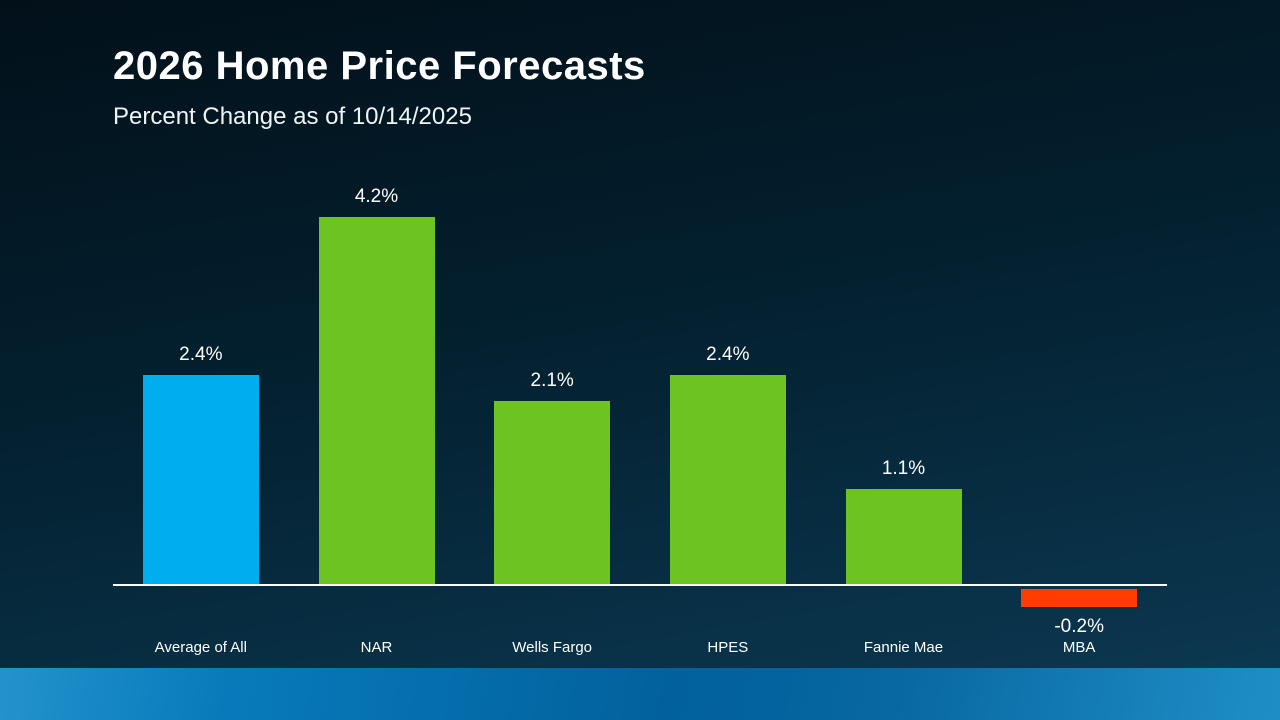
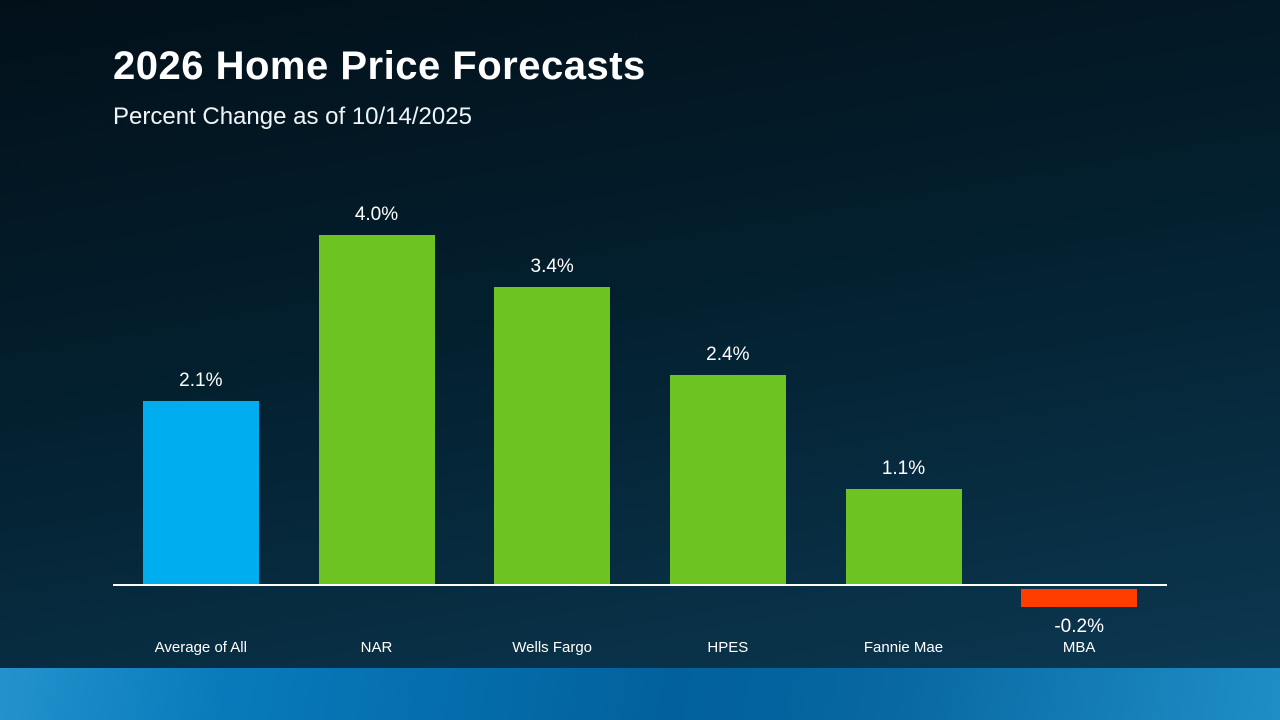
Average of All: 2.4% -> 2.1%
NAR: 4.2% -> 4.0%
Wells Fargo: 2.1% -> 3.4%
